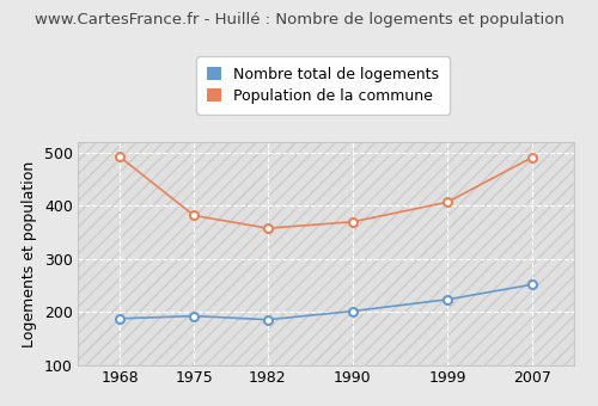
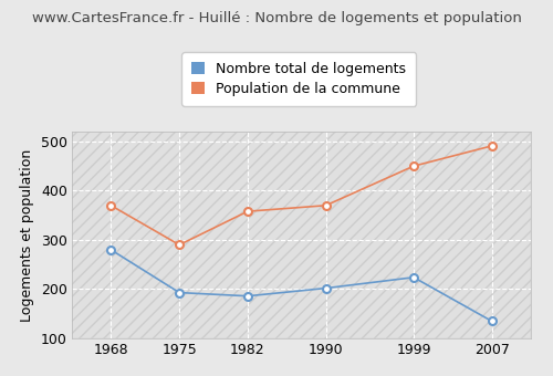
Nombre total de logements/1968: 188 -> 280
Population de la commune/1968: 492 -> 370
Population de la commune/1975: 382 -> 290
Population de la commune/1999: 407 -> 450
Nombre total de logements/2007: 252 -> 135
